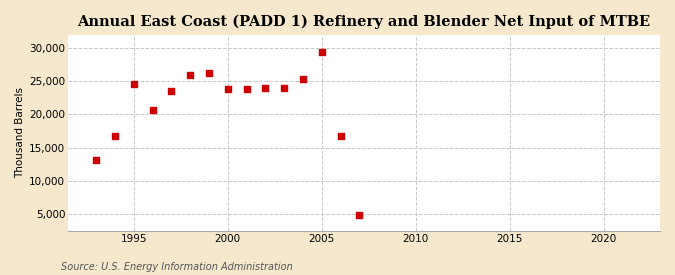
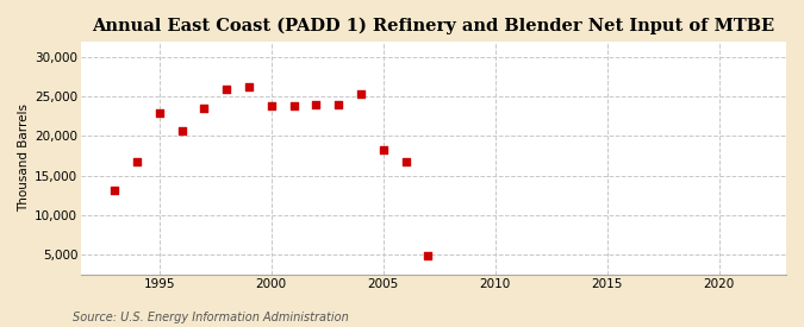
1995: 24,600 -> 23,000
2005: 29,400 -> 18,200
